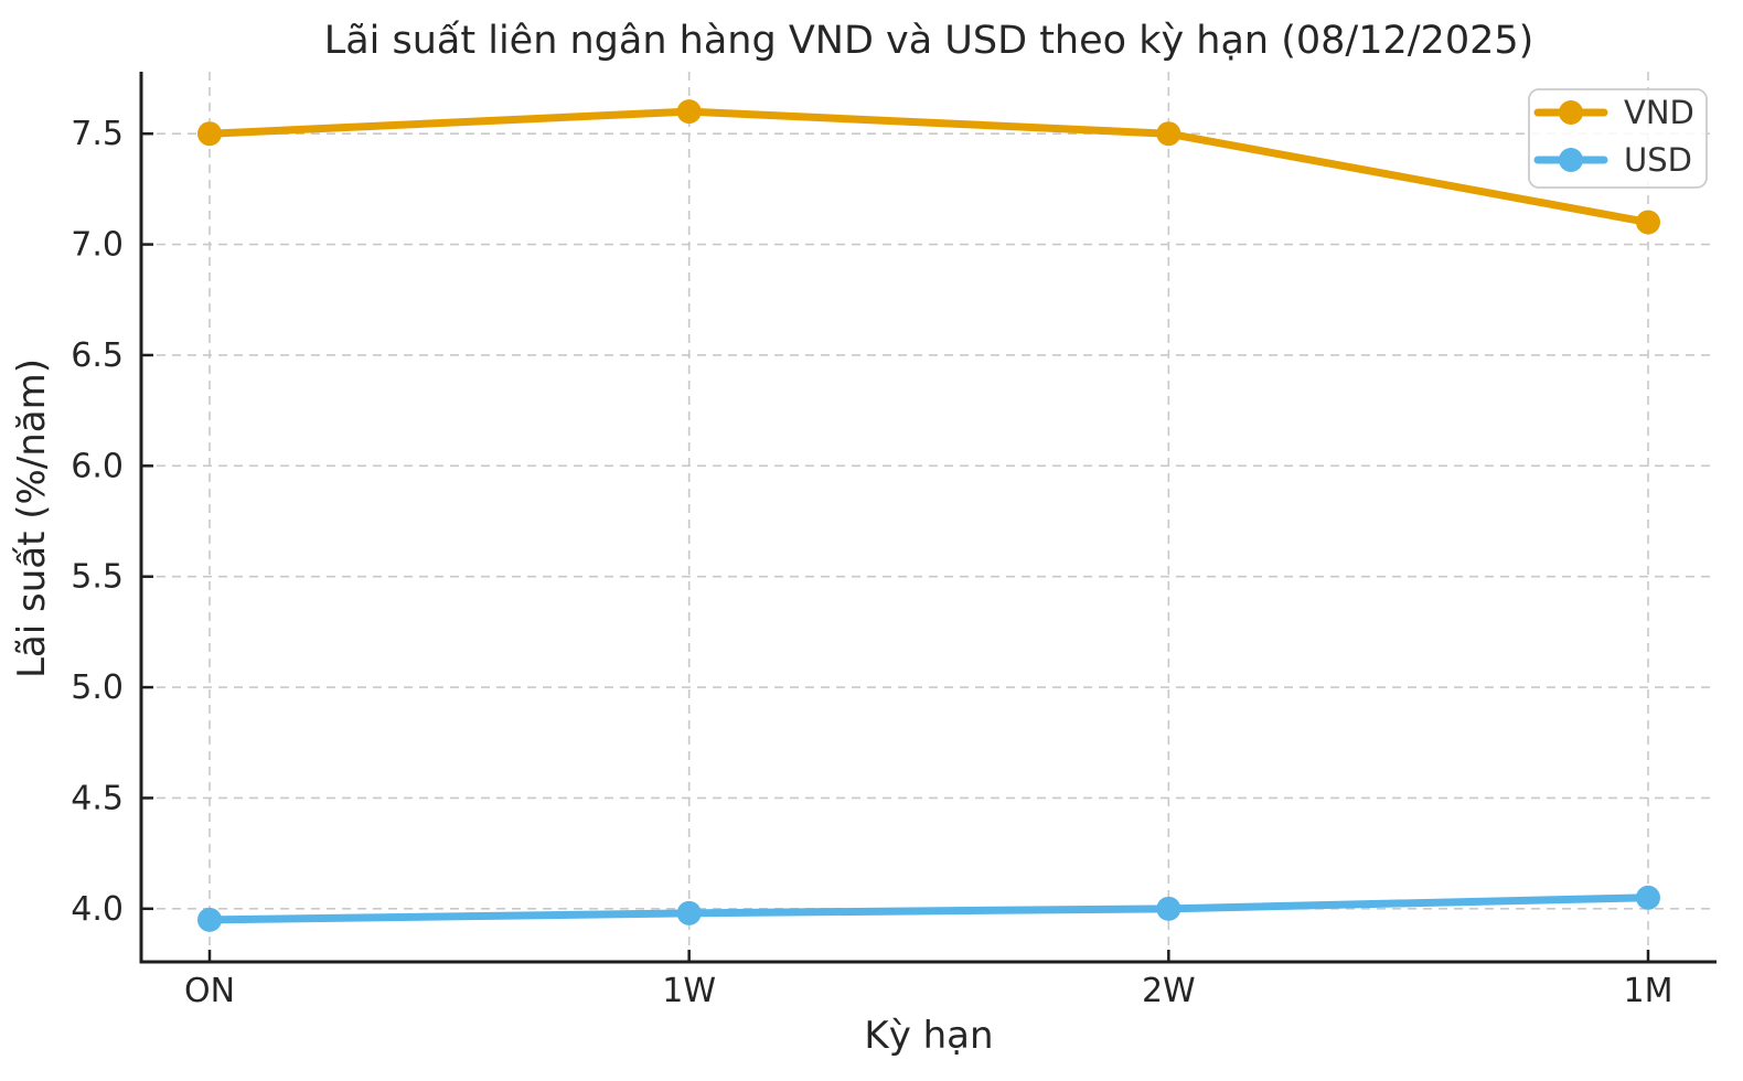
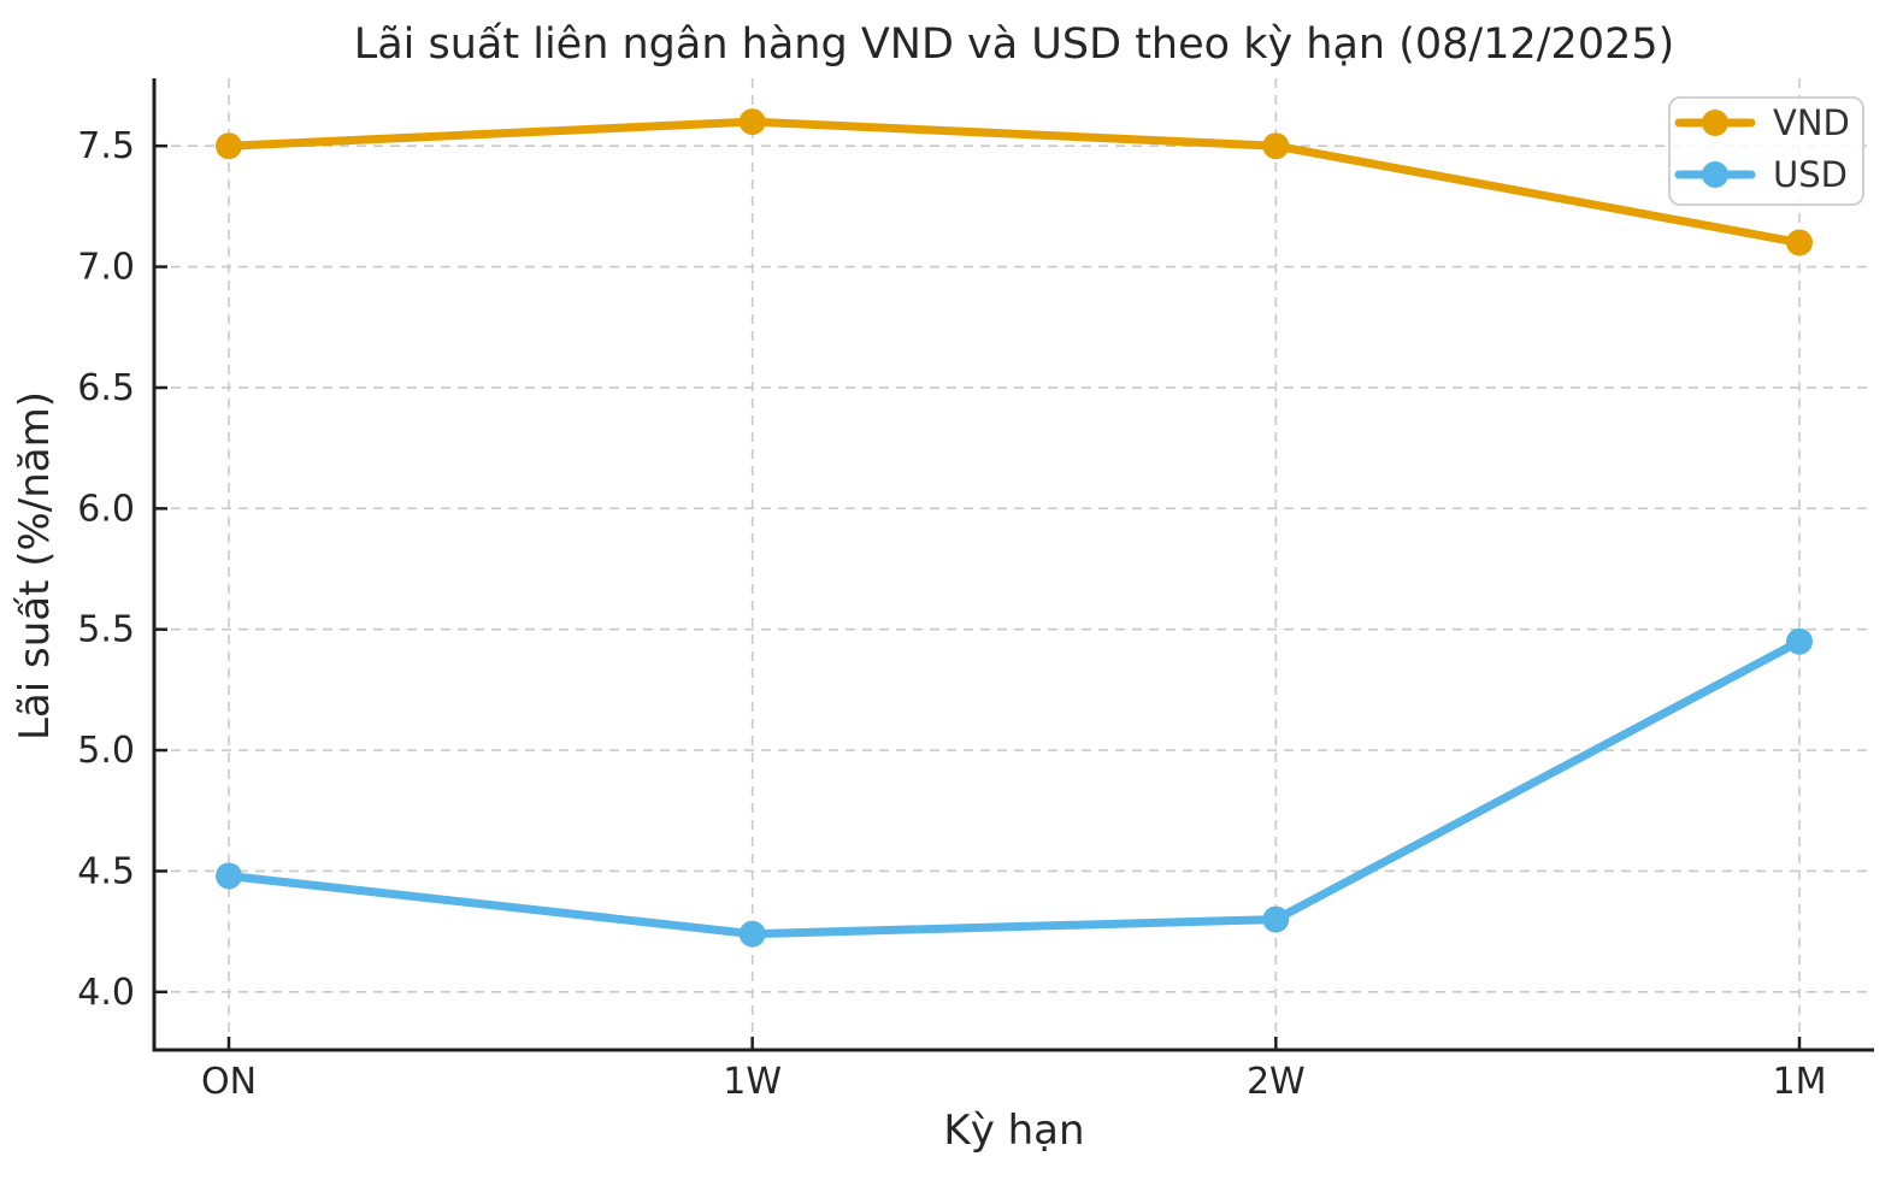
USD/ON: 3.95 -> 4.48
USD/1W: 3.98 -> 4.24
USD/2W: 4.00 -> 4.30
USD/1M: 4.05 -> 5.45
